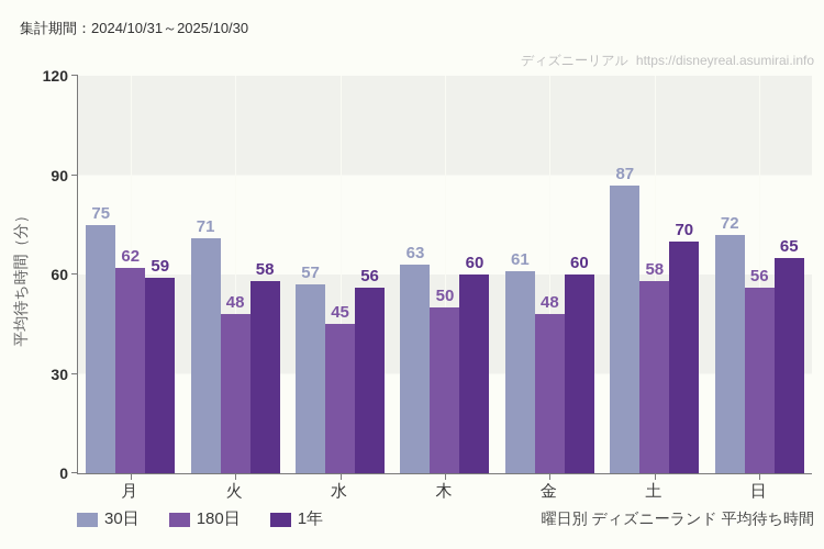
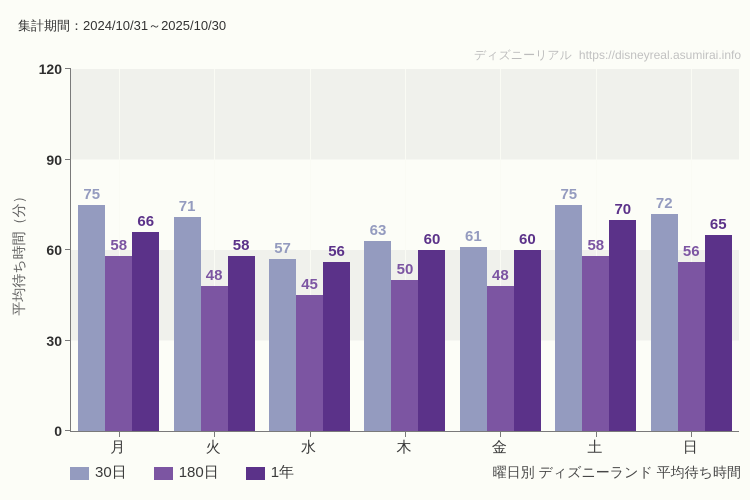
180日/月: 62 -> 58
1年/月: 59 -> 66
30日/土: 87 -> 75
